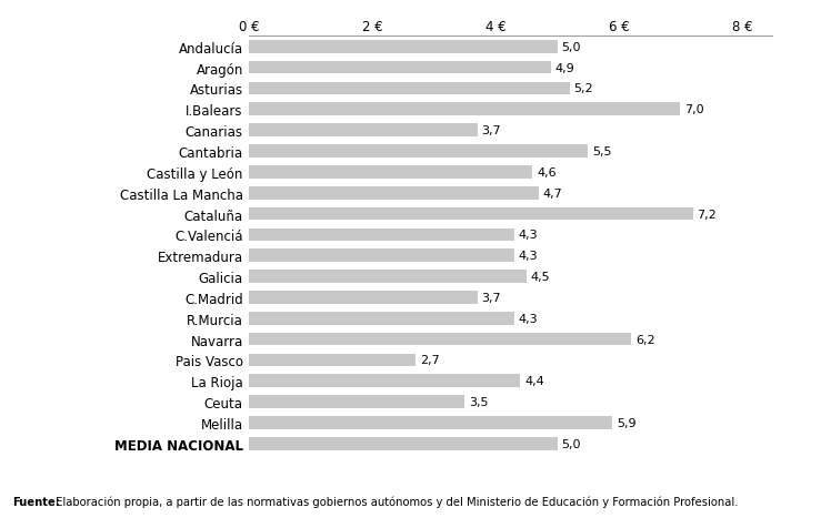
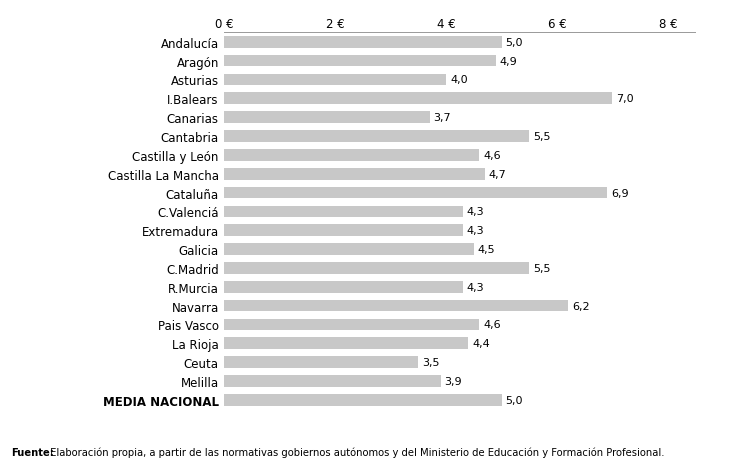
Asturias: 5,2 -> 4,0
Cataluña: 7,2 -> 6,9
C.Madrid: 3,7 -> 5,5
Pais Vasco: 2,7 -> 4,6
Melilla: 5,9 -> 3,9
